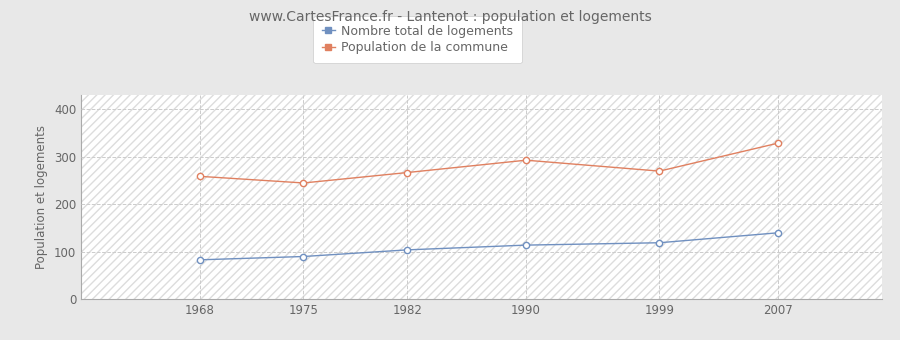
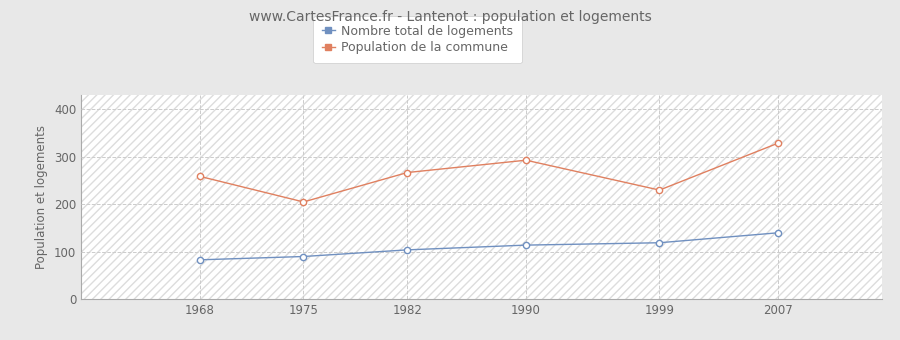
Population de la commune/1975: 245 -> 205
Population de la commune/1999: 270 -> 230
